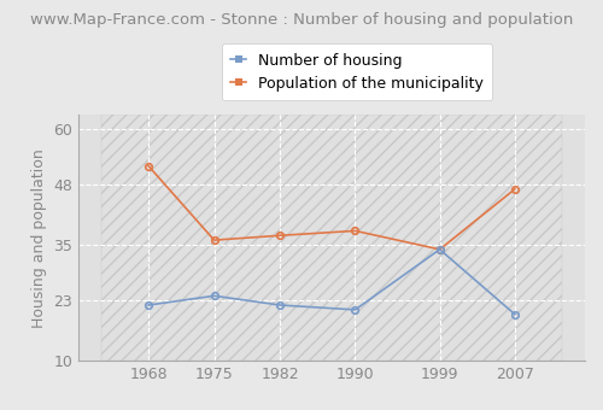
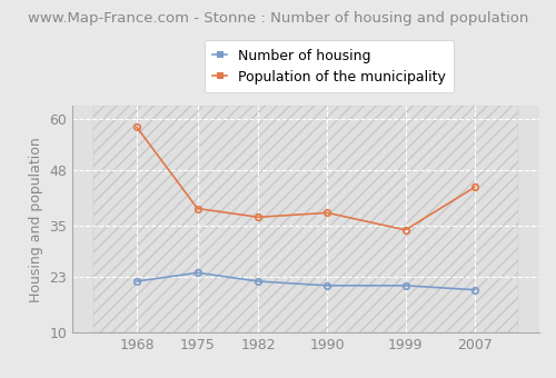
Population of the municipality/1968: 52 -> 58
Population of the municipality/1975: 36 -> 39
Number of housing/1999: 34 -> 21
Population of the municipality/2007: 47 -> 44
